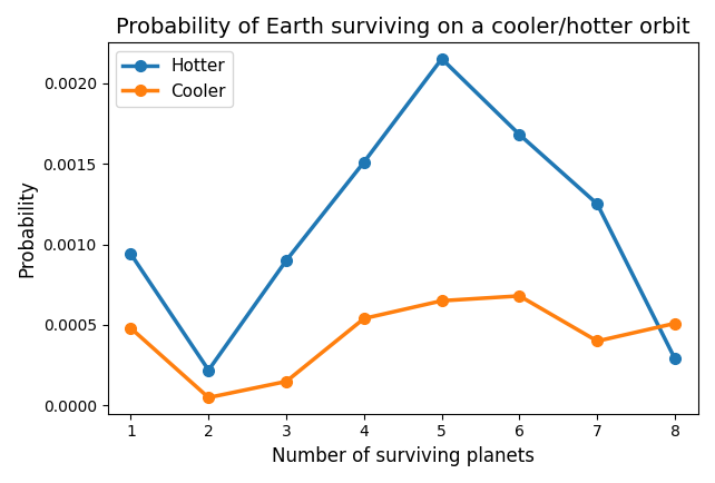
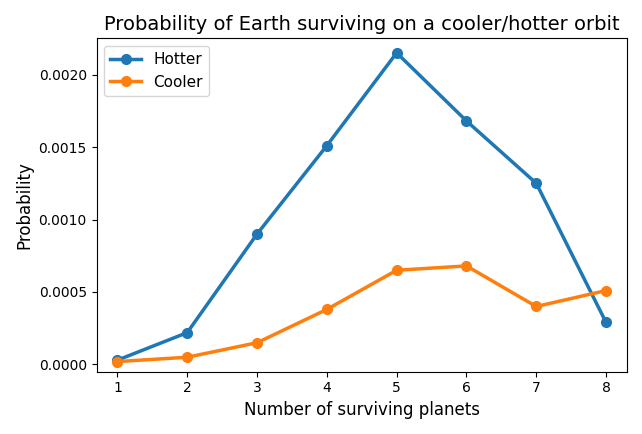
Hotter/1: 0.000940 -> 0.000030
Cooler/1: 0.000480 -> 0.000020
Cooler/4: 0.000540 -> 0.000380
